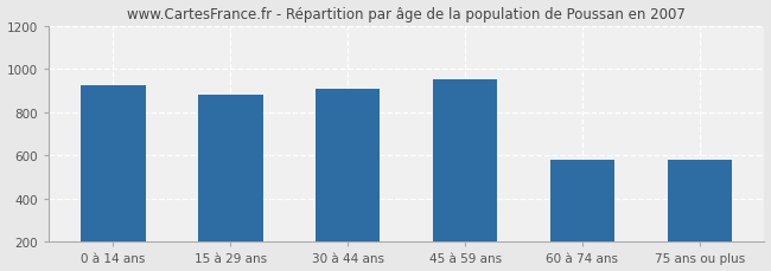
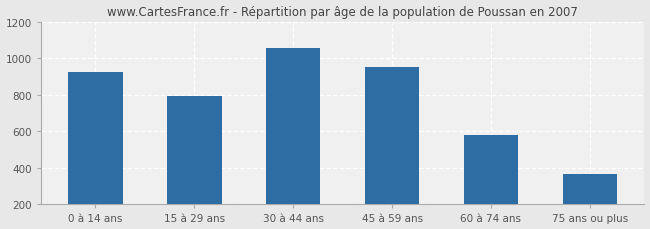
15 à 29 ans: 880 -> 790
30 à 44 ans: 910 -> 1060
75 ans ou plus: 580 -> 360
